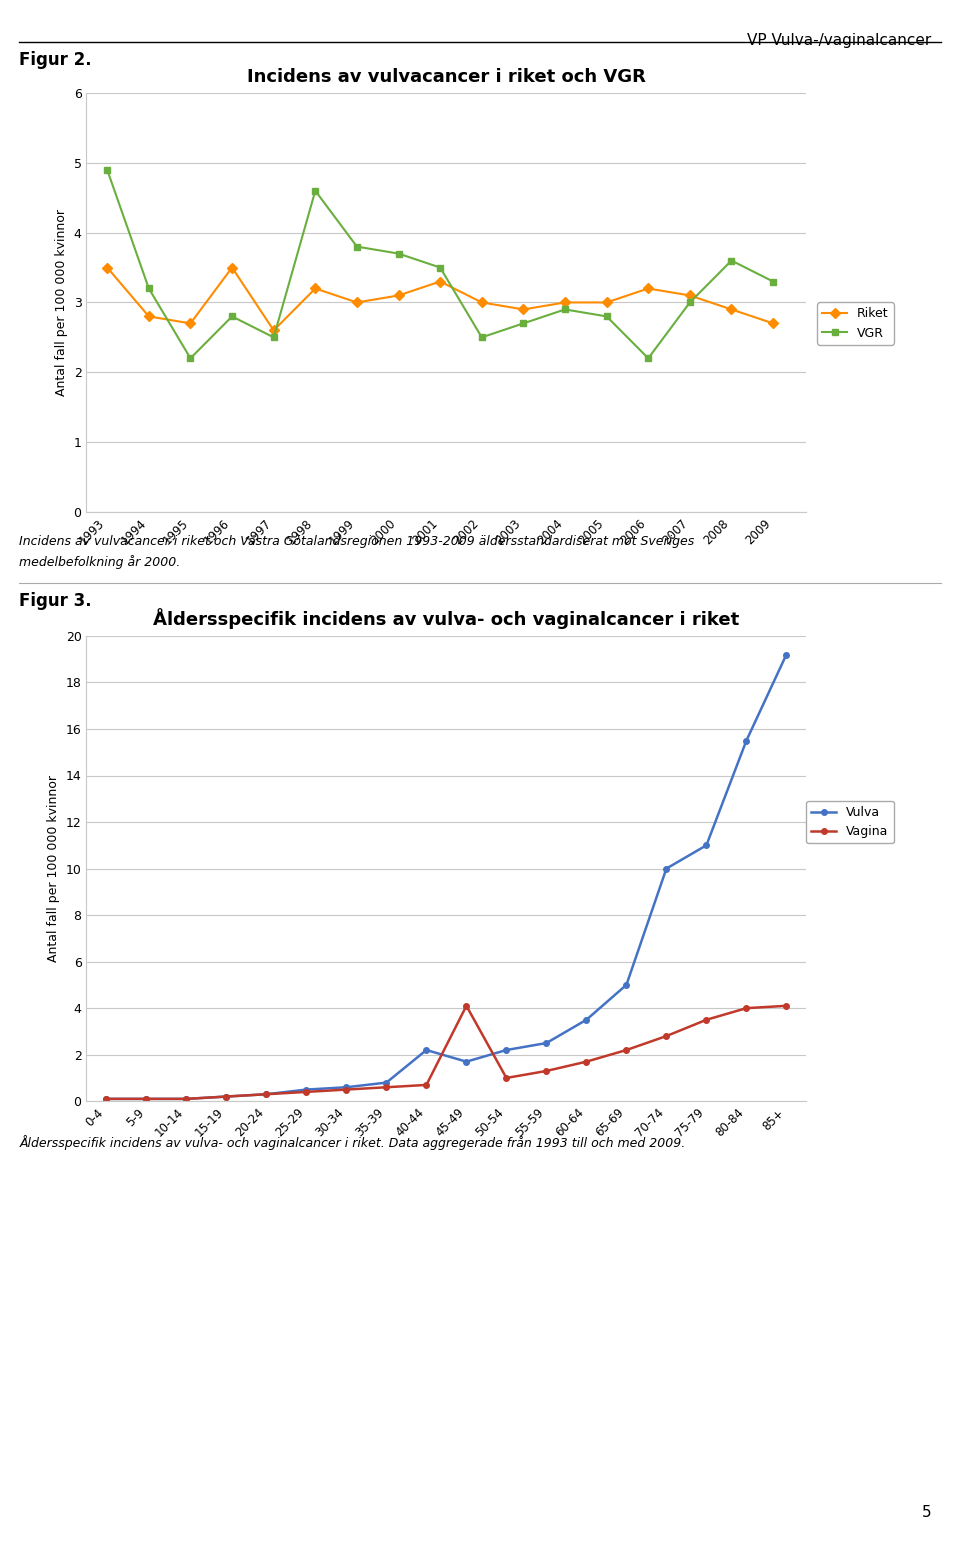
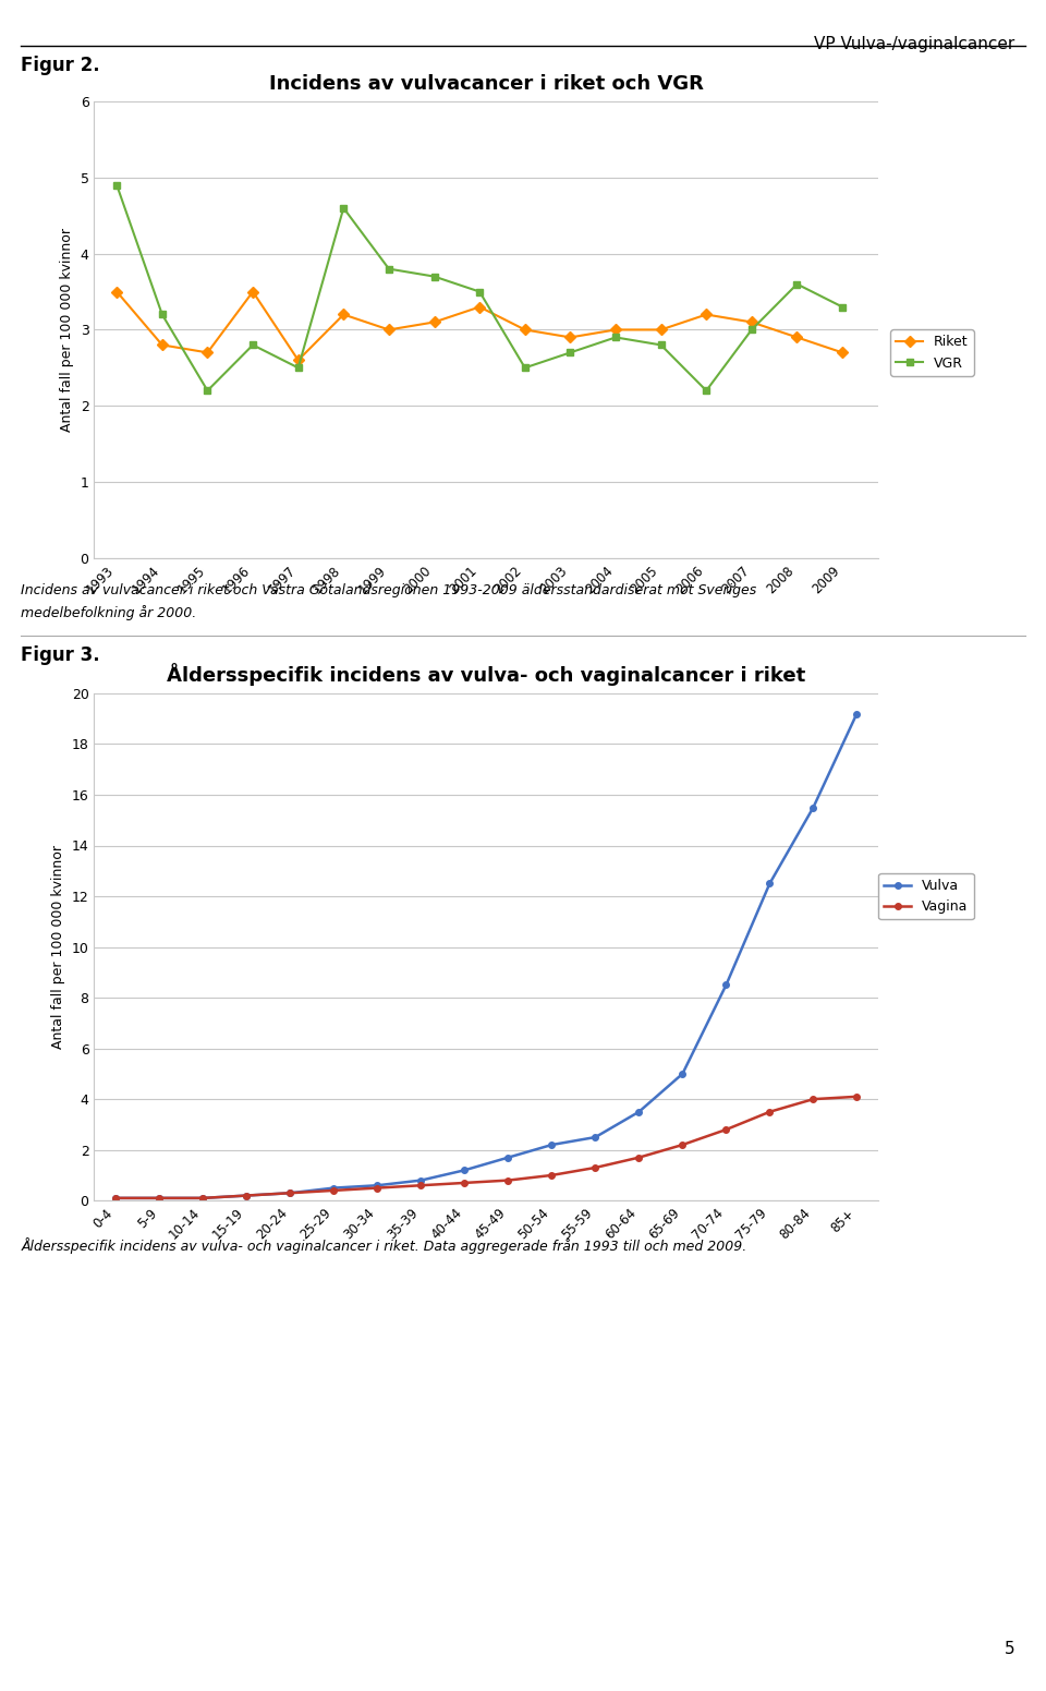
Åldersspecifik incidens av vulva- och vaginalcancer i riket/Vulva/40-44: 2.2 -> 1.2
Åldersspecifik incidens av vulva- och vaginalcancer i riket/Vagina/45-49: 4.1 -> 0.8
Åldersspecifik incidens av vulva- och vaginalcancer i riket/Vulva/70-74: 10.0 -> 8.5
Åldersspecifik incidens av vulva- och vaginalcancer i riket/Vulva/75-79: 11.0 -> 12.5
